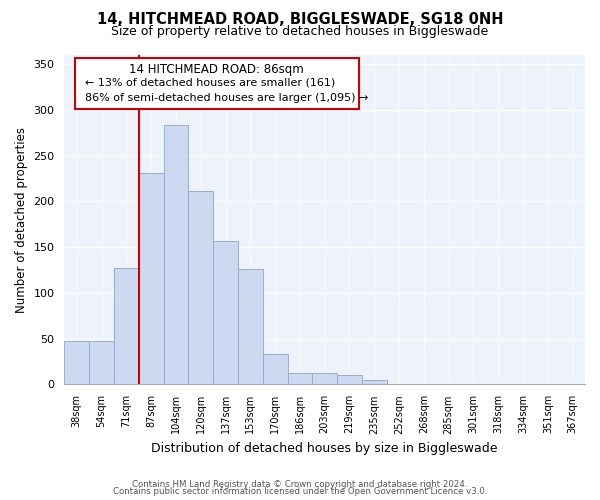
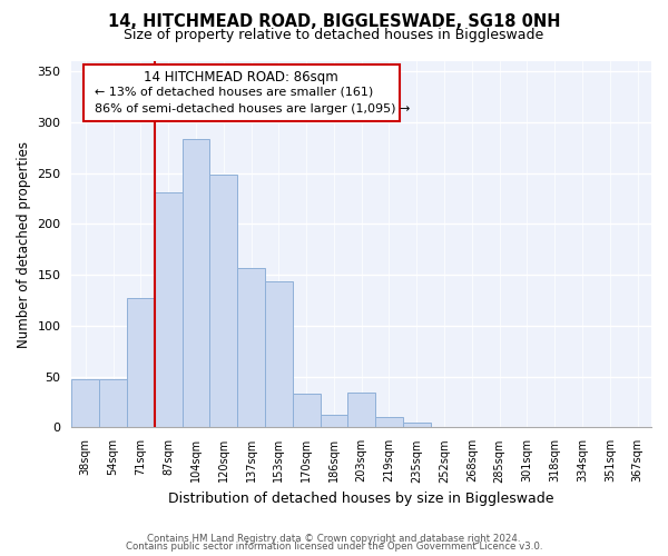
120sqm: 211 -> 248
153sqm: 126 -> 144
203sqm: 12 -> 34
